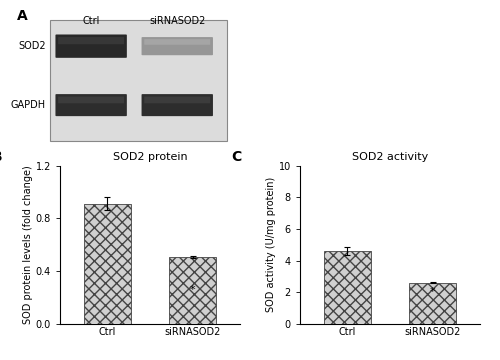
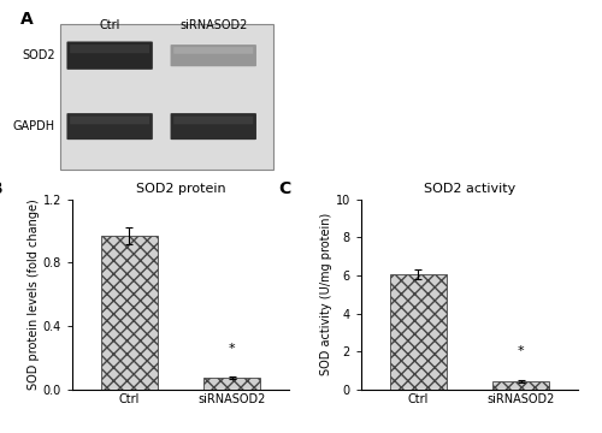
SOD2 protein/Ctrl: 0.91 -> 0.97
SOD2 protein/siRNASOD2: 0.51 -> 0.07
SOD2 activity/Ctrl: 4.6 -> 6.0
SOD2 activity/siRNASOD2: 2.6 -> 0.5
